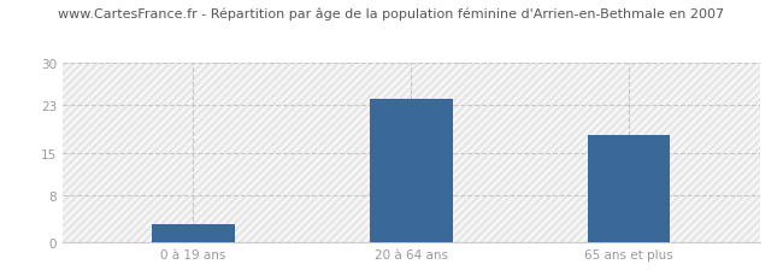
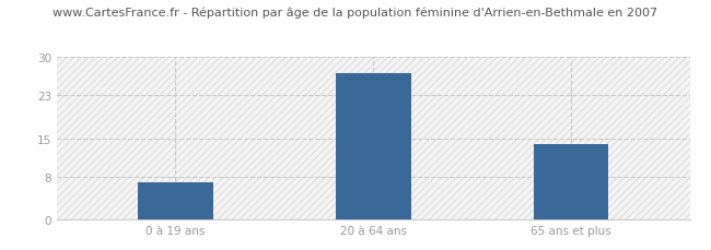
0 à 19 ans: 3 -> 7
20 à 64 ans: 24 -> 27
65 ans et plus: 18 -> 14
